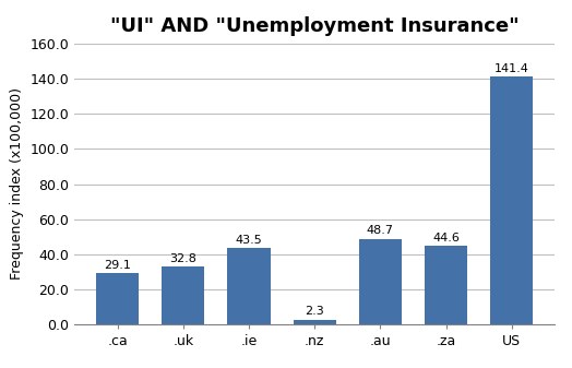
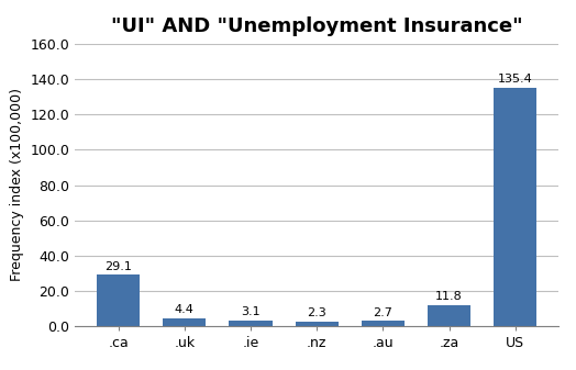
.uk: 32.8 -> 4.4
.ie: 43.5 -> 3.1
.au: 48.7 -> 2.7
.za: 44.6 -> 11.8
US: 141.4 -> 135.4
